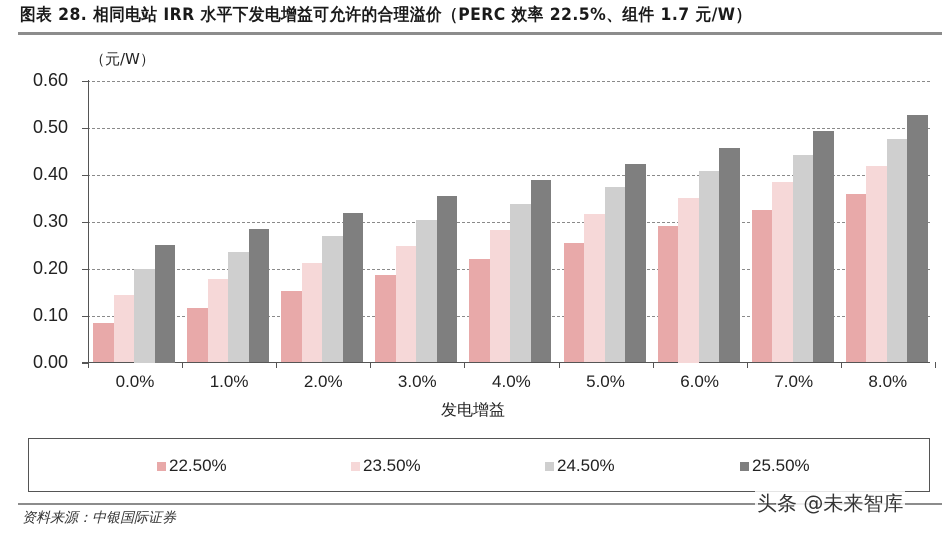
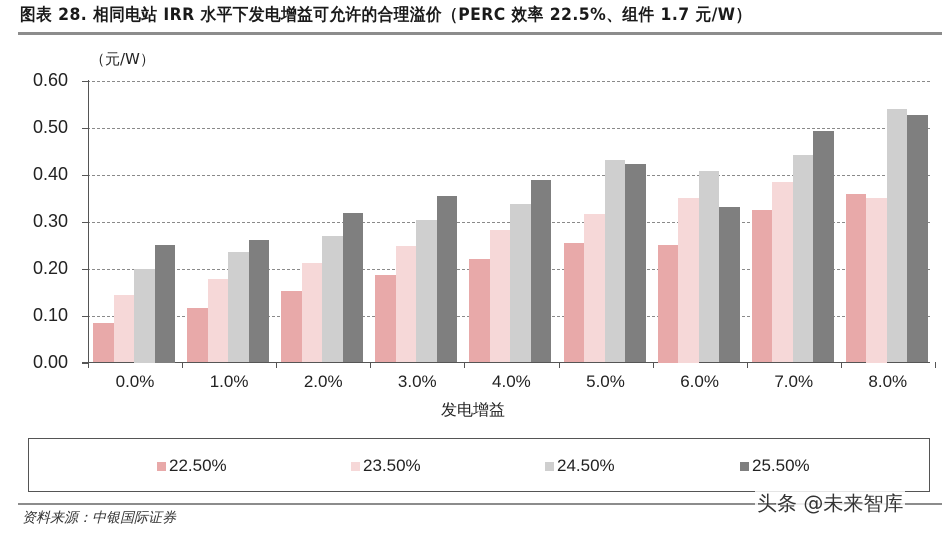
25.50%/1.0%: 0.28 -> 0.26
24.50%/5.0%: 0.37 -> 0.43
22.50%/6.0%: 0.29 -> 0.25
25.50%/6.0%: 0.46 -> 0.33
23.50%/8.0%: 0.42 -> 0.35
24.50%/8.0%: 0.48 -> 0.54
